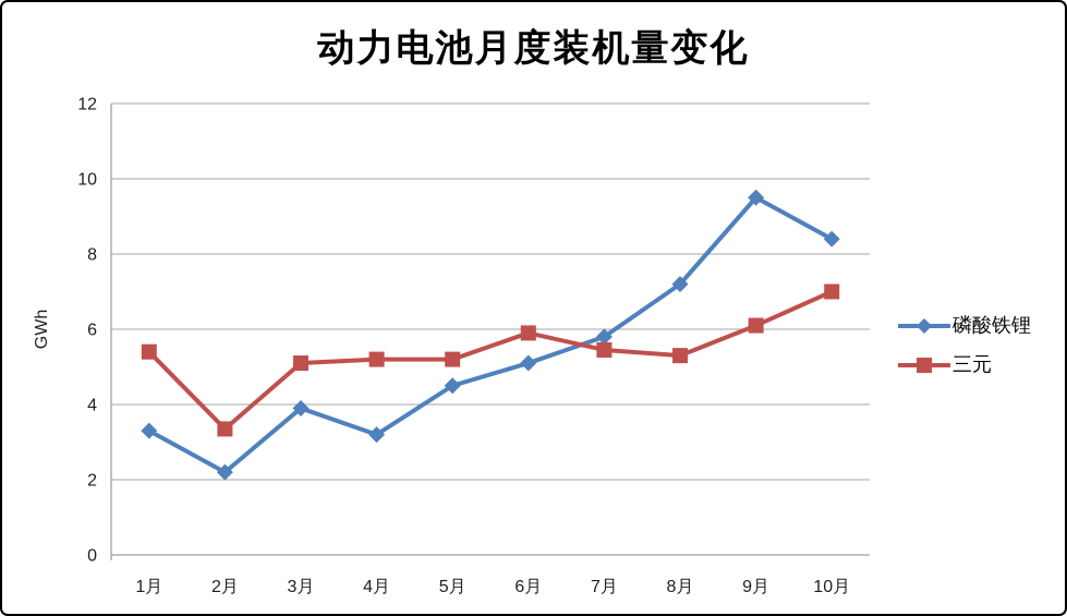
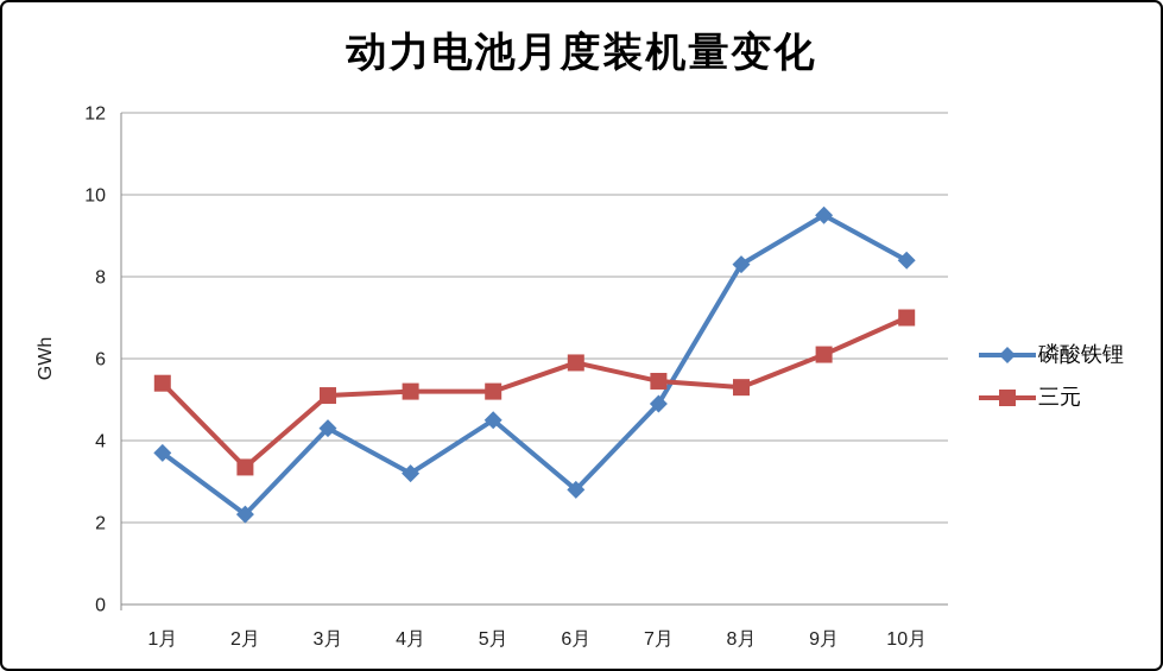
磷酸铁锂/1月: 3.3 -> 3.7
磷酸铁锂/3月: 3.9 -> 4.3
磷酸铁锂/6月: 5.1 -> 2.8
磷酸铁锂/7月: 5.8 -> 4.9
磷酸铁锂/8月: 7.2 -> 8.3
